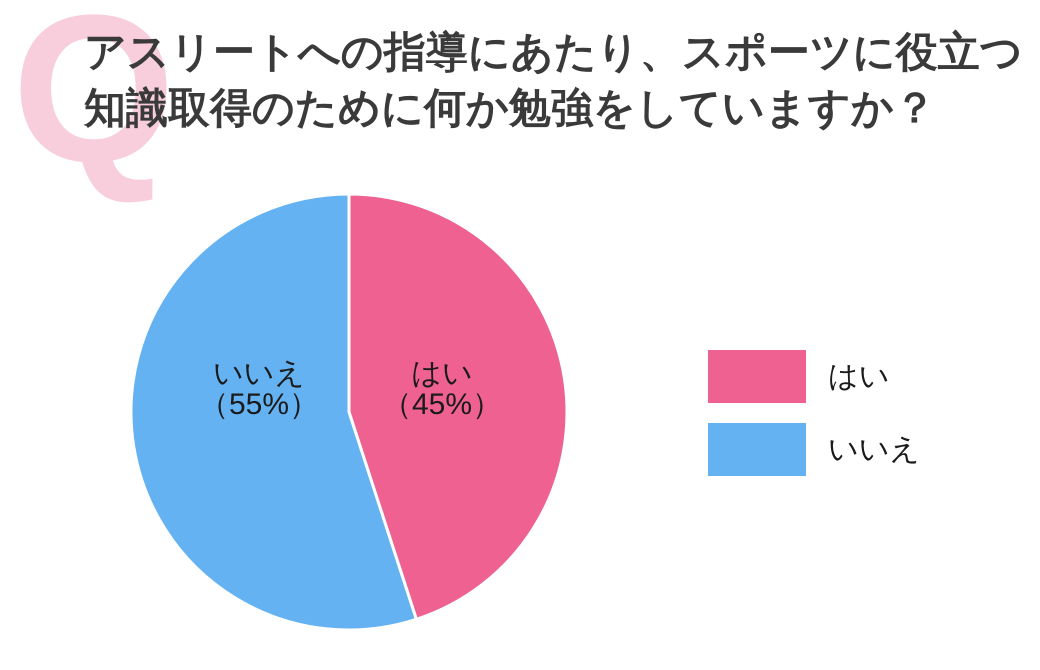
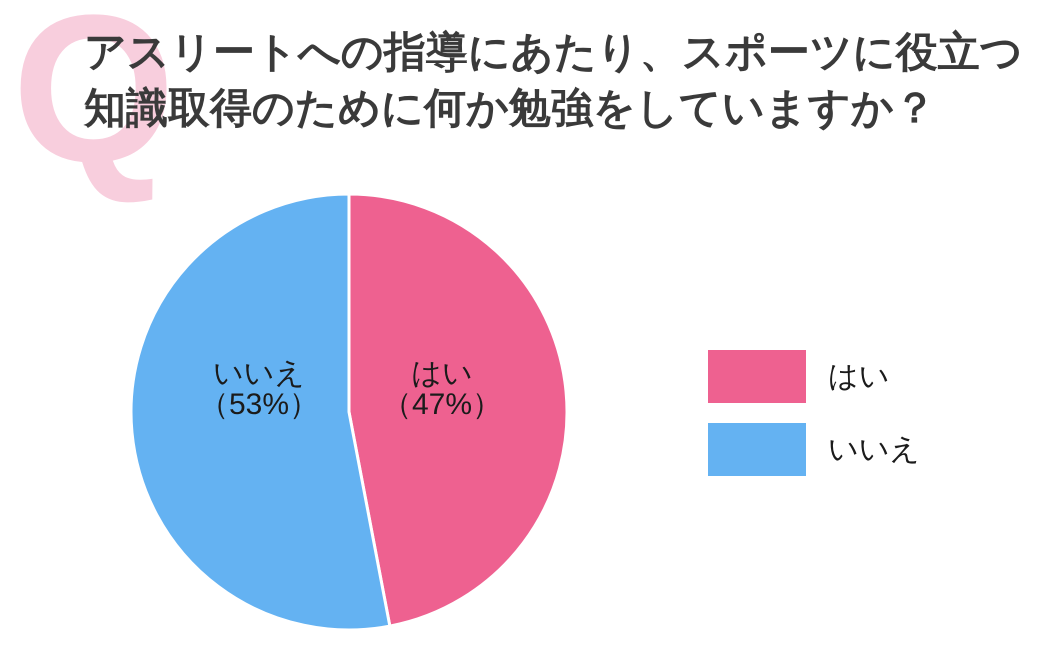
はい: 45 -> 47
いいえ: 55 -> 53
